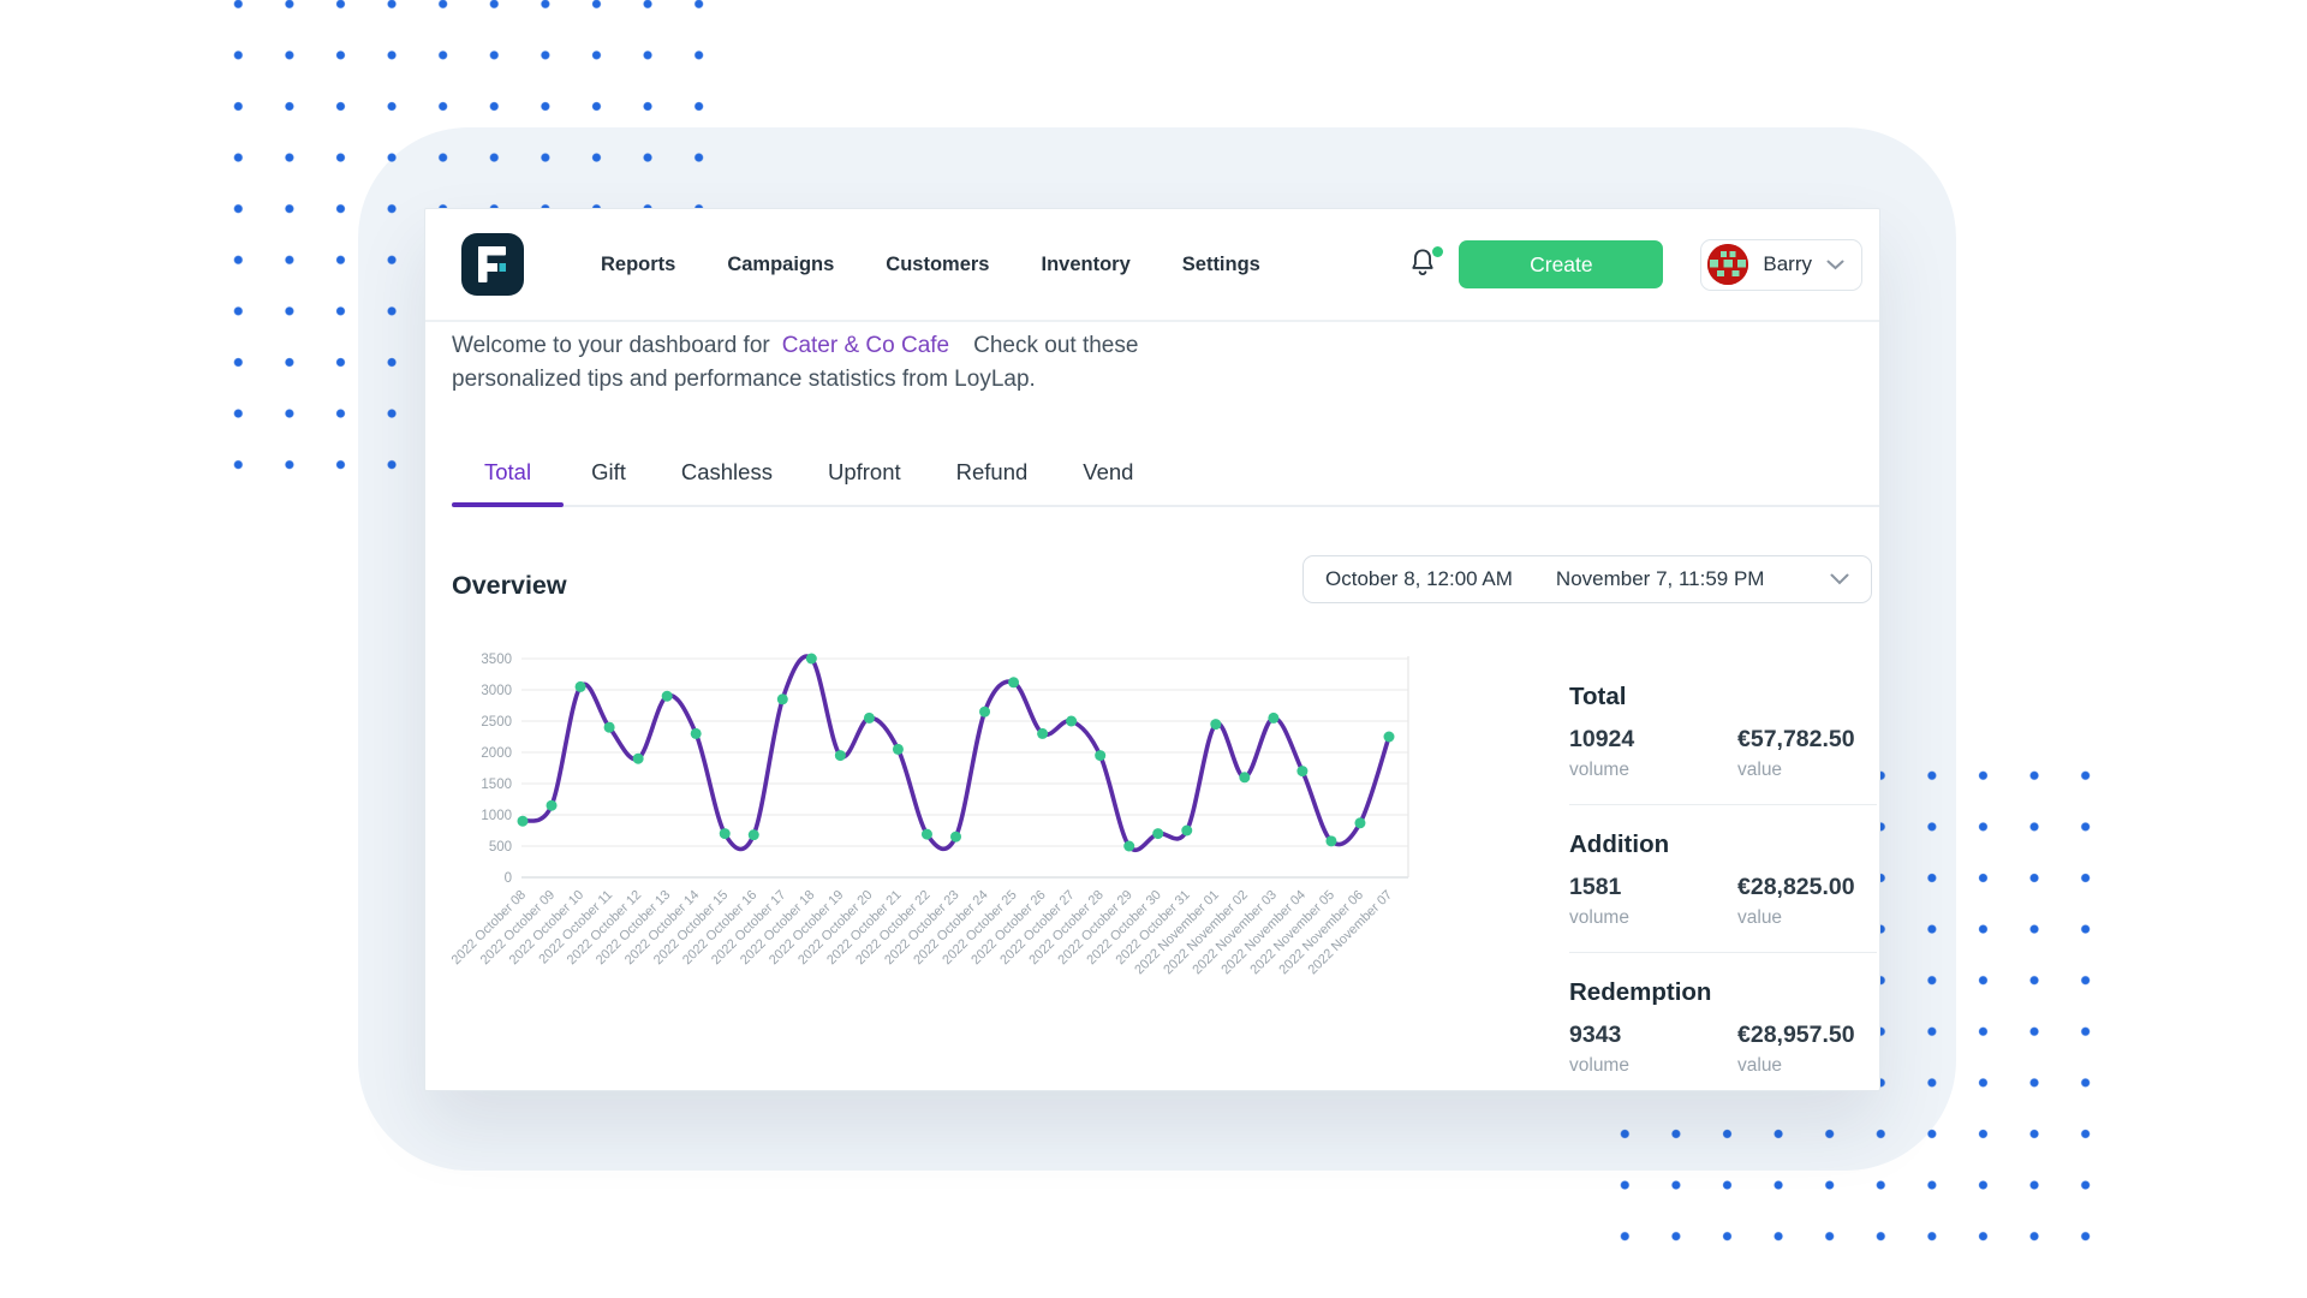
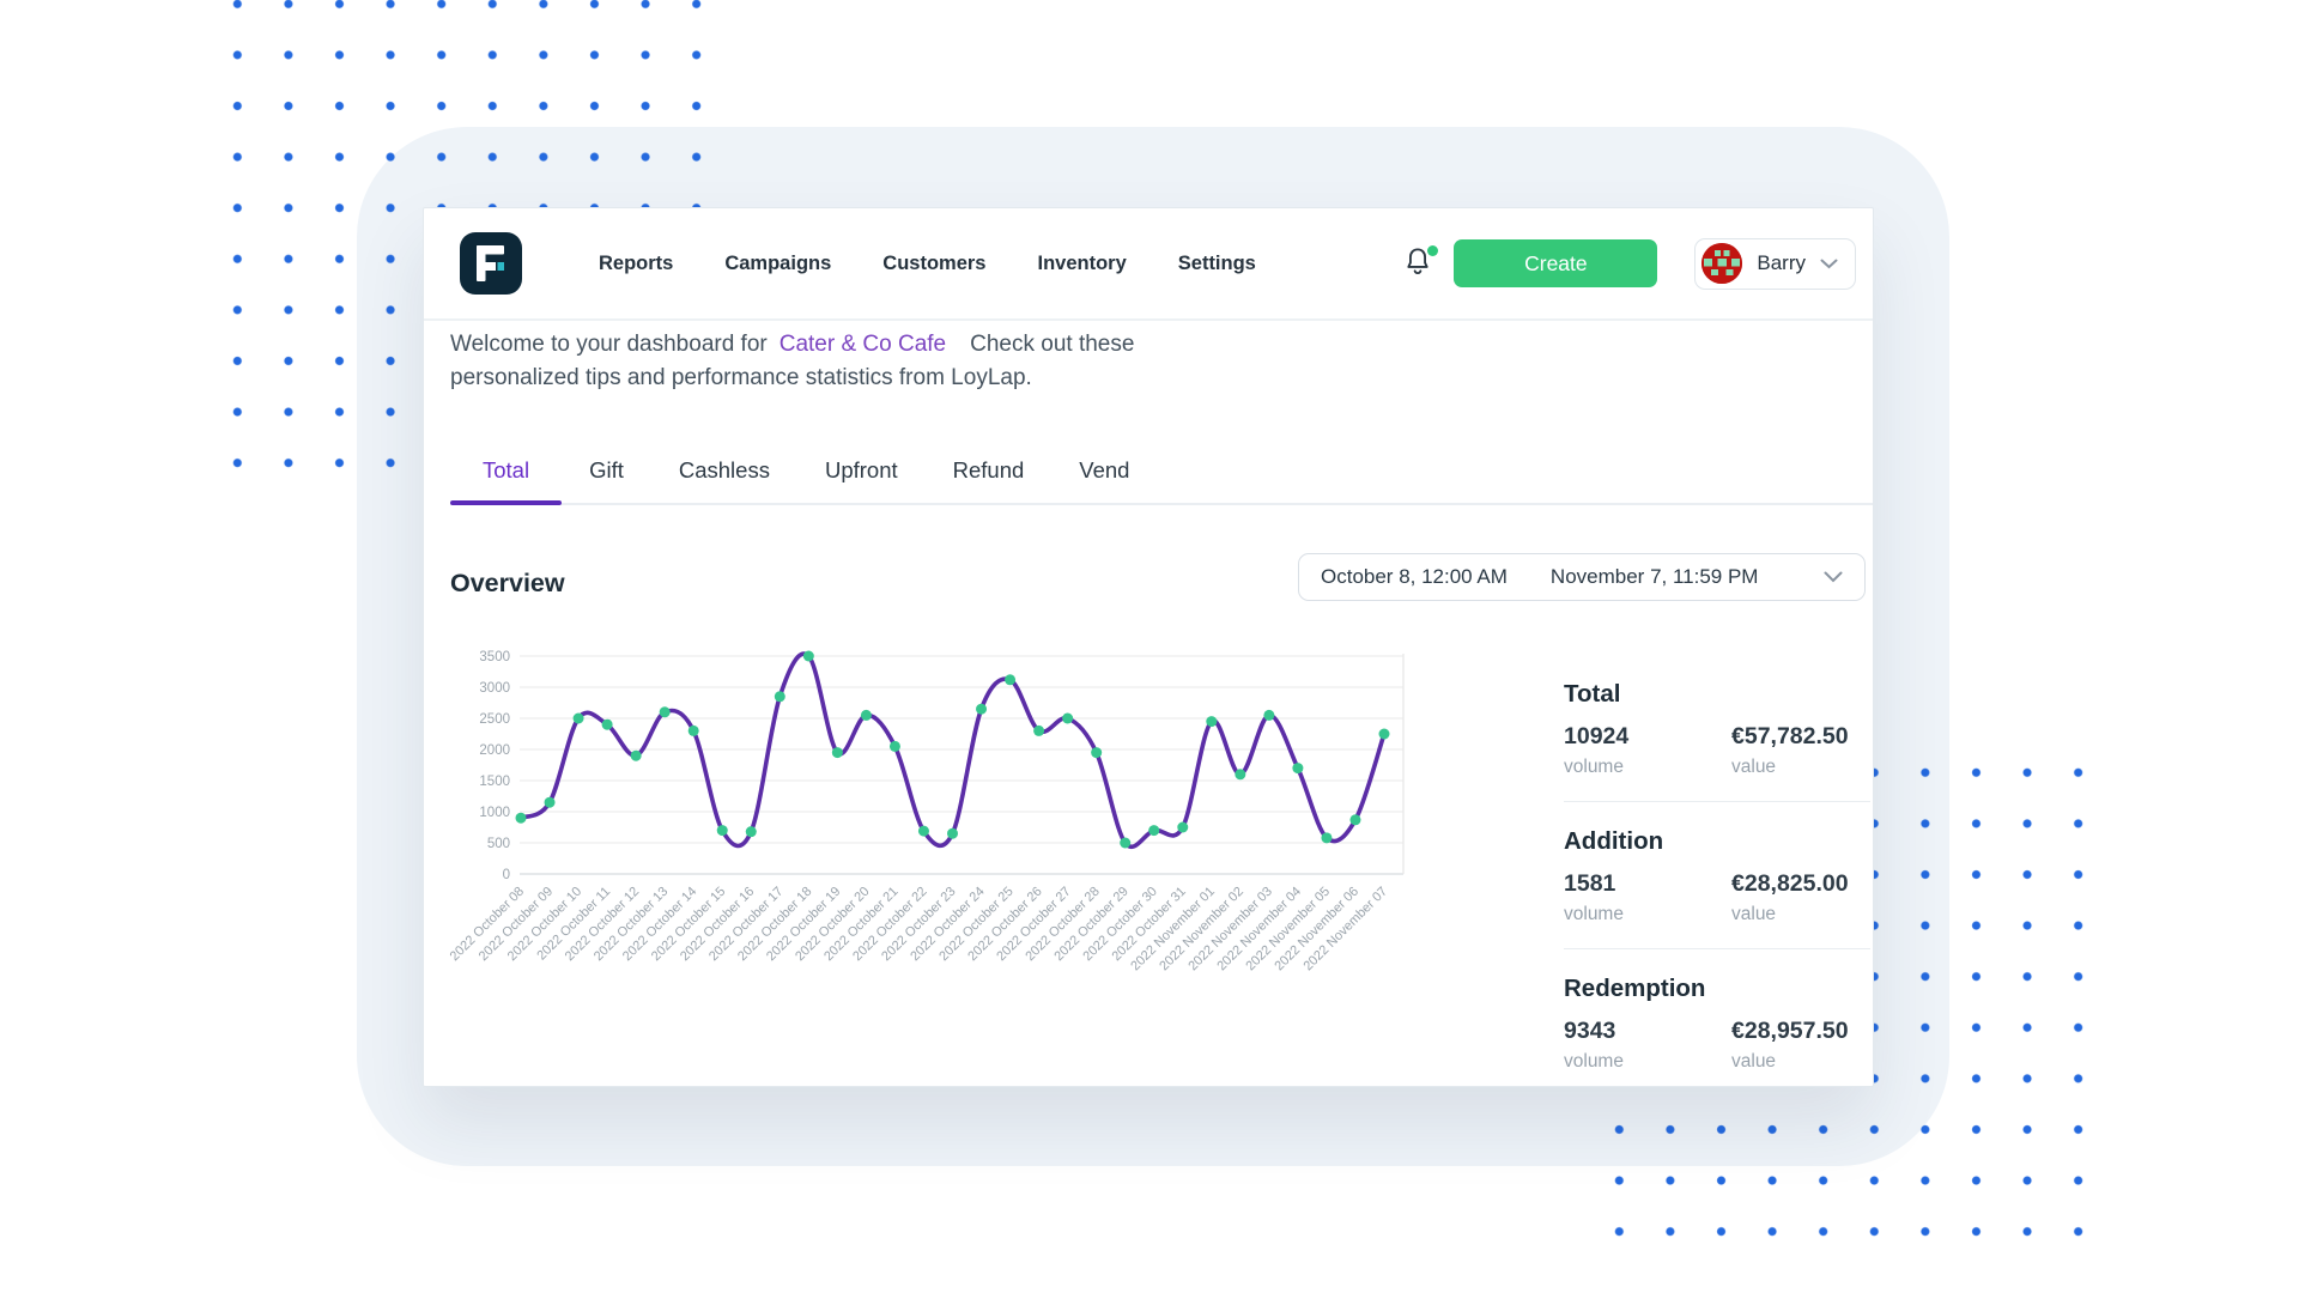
2022 October 10: 3000 -> 2500
2022 October 13: 2900 -> 2600
